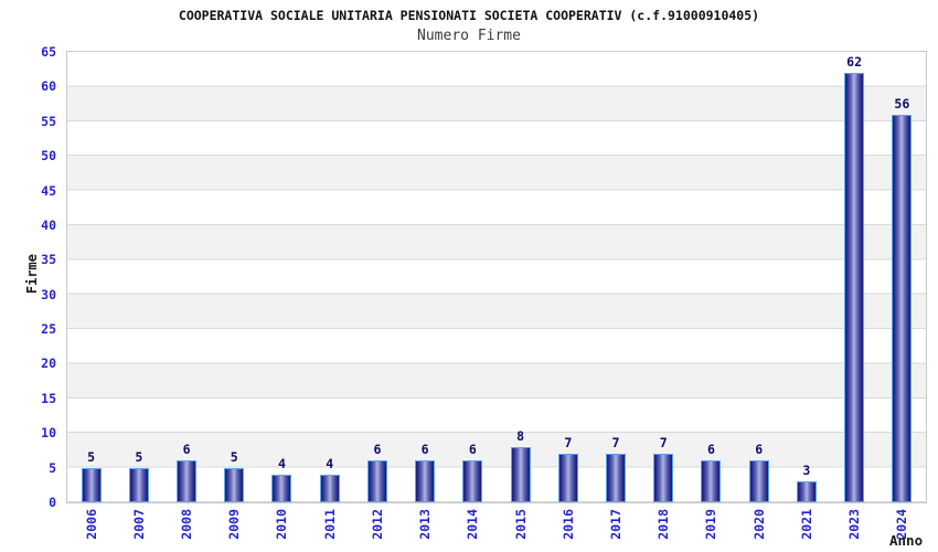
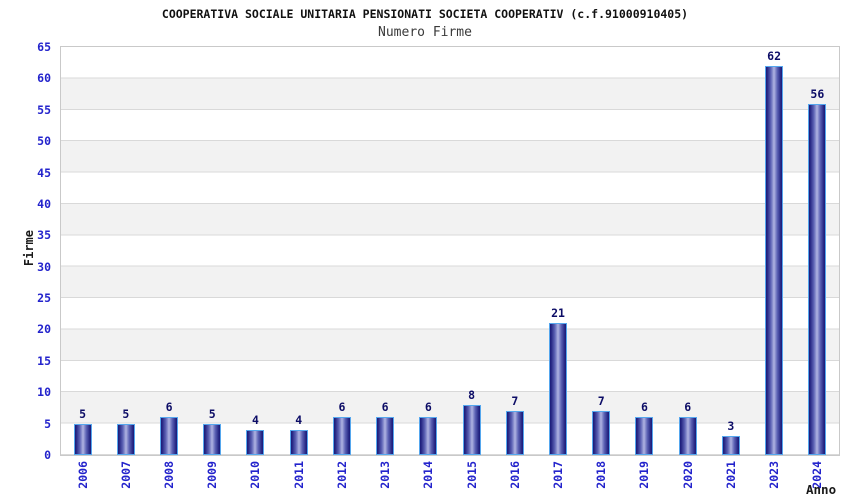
2017: 7 -> 21
